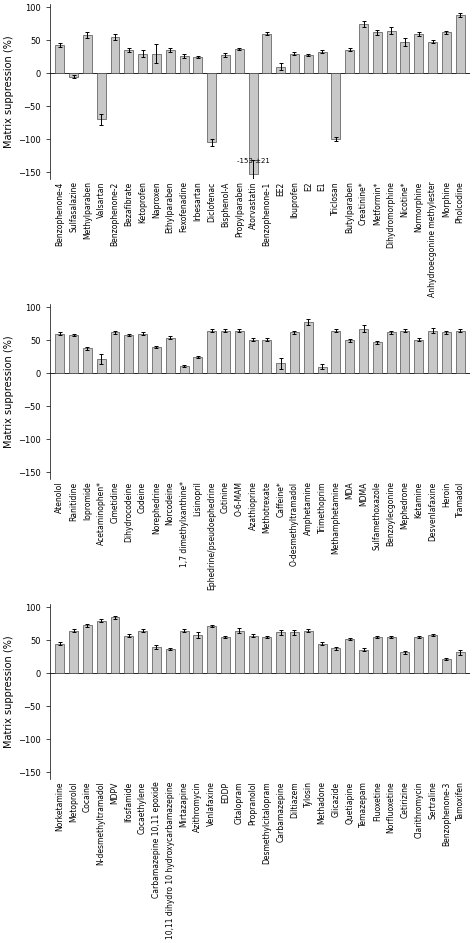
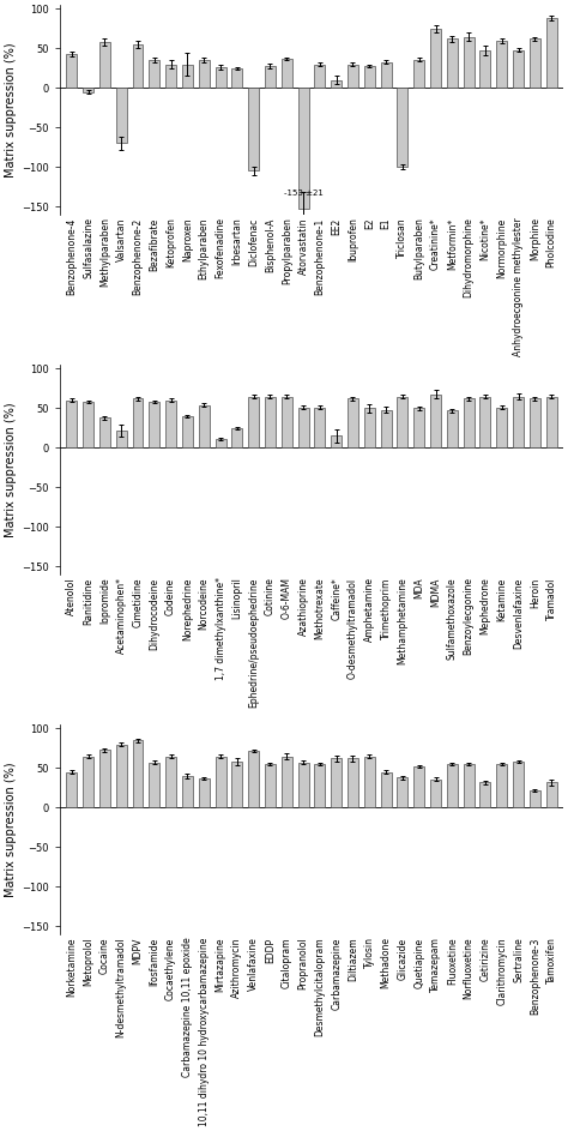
Benzophenone-1: 60 -> 30
Amphetamine: 78 -> 50
Trimethoprim: 10 -> 48
